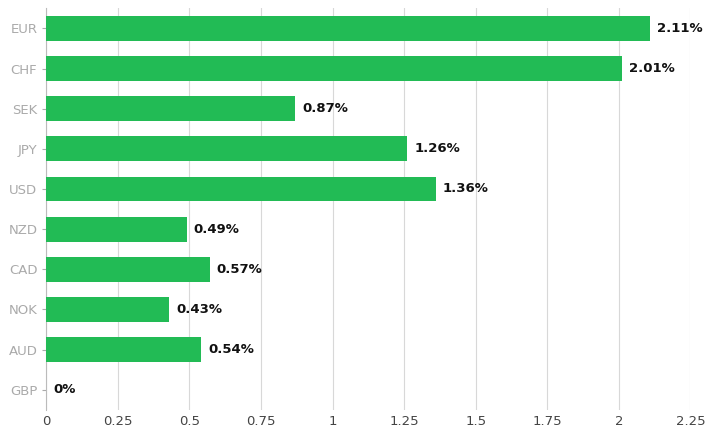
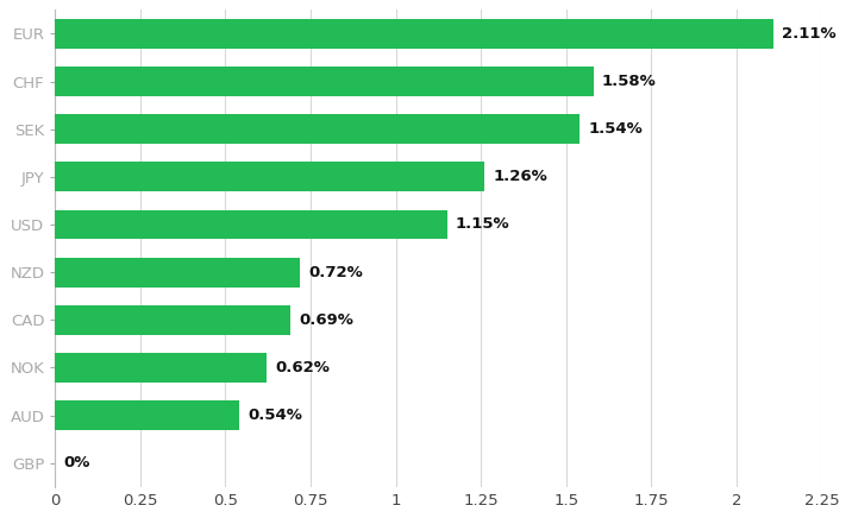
CHF: 2.01% -> 1.58%
SEK: 0.87% -> 1.54%
USD: 1.36% -> 1.15%
NZD: 0.49% -> 0.72%
CAD: 0.57% -> 0.69%
NOK: 0.43% -> 0.62%
